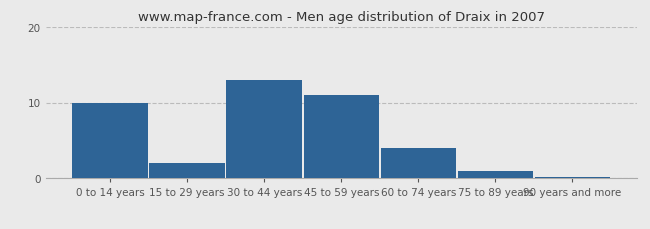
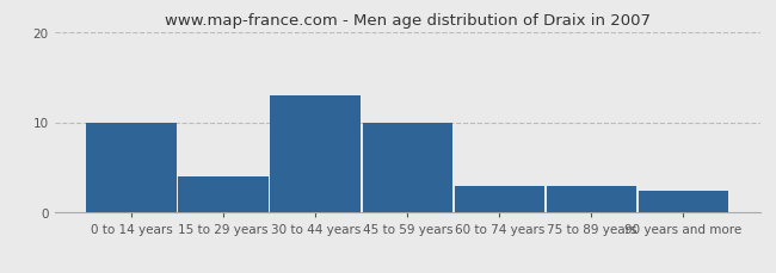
15 to 29 years: 2.0 -> 4.0
45 to 59 years: 11.0 -> 10.0
60 to 74 years: 4.0 -> 3.0
75 to 89 years: 1.0 -> 3.0
90 years and more: 0.2 -> 2.4
